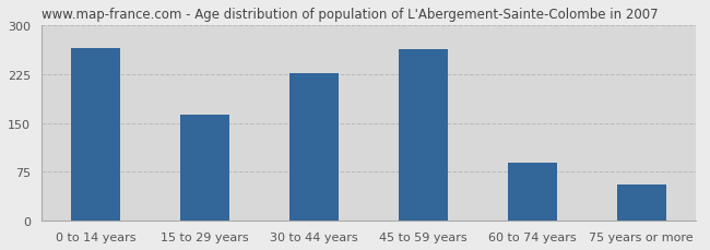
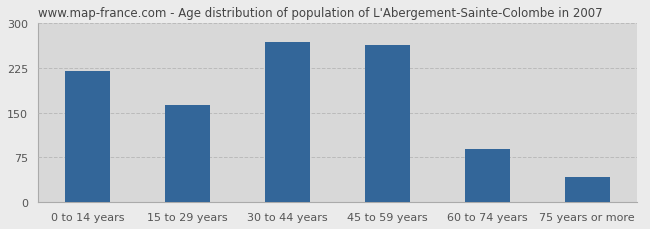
0 to 14 years: 264 -> 220
30 to 44 years: 226 -> 268
75 years or more: 56 -> 43
